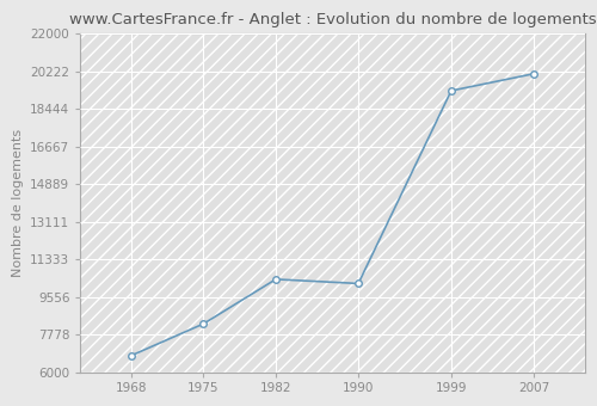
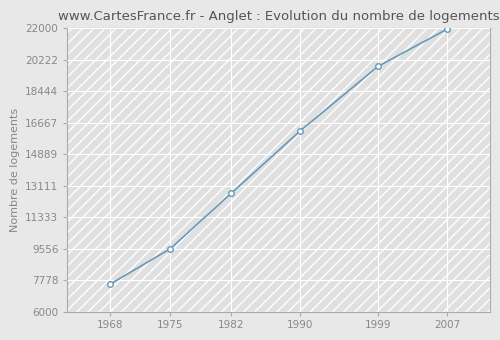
1968: 6800 -> 7600
1975: 8300 -> 9600
1982: 10400 -> 12700
1990: 10200 -> 16200
1999: 19300 -> 19800
2007: 20100 -> 21900
